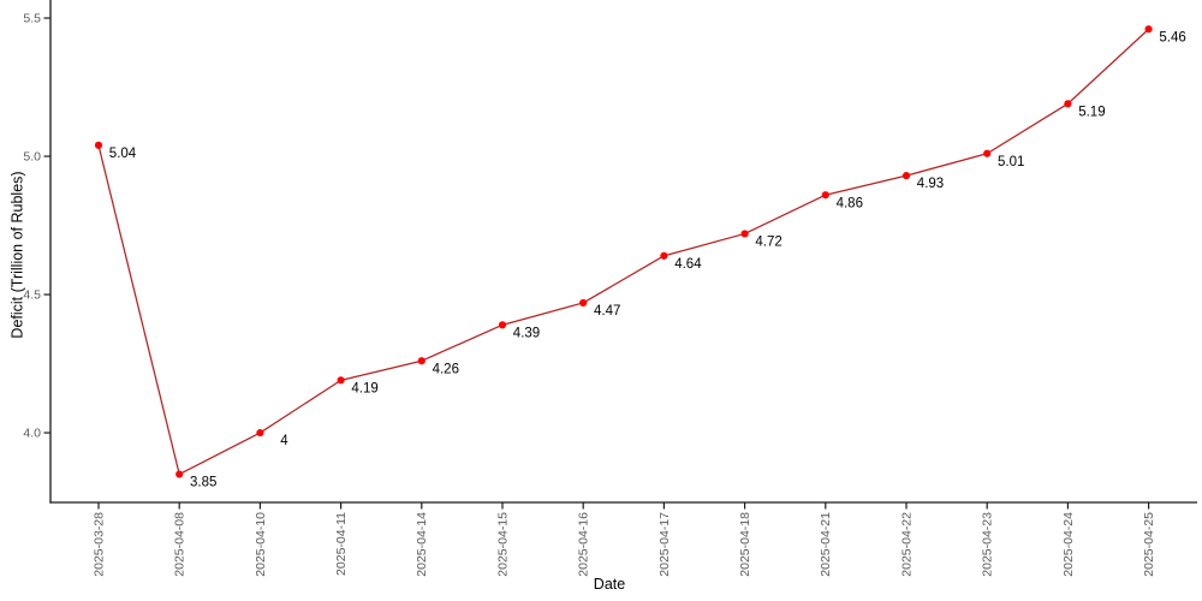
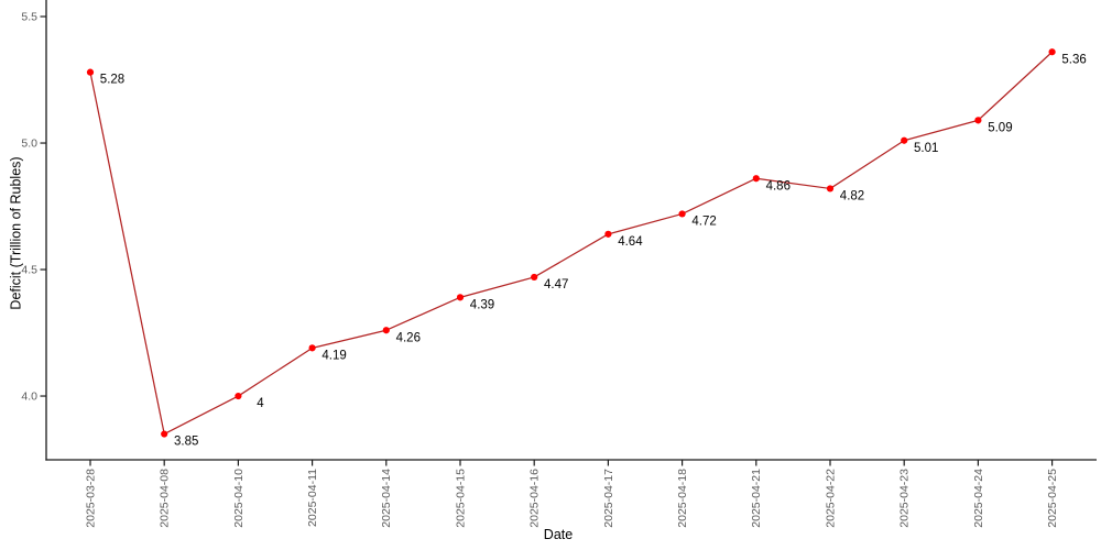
2025-03-28: 5.04 -> 5.28
2025-04-22: 4.93 -> 4.82
2025-04-24: 5.19 -> 5.09
2025-04-25: 5.46 -> 5.36
